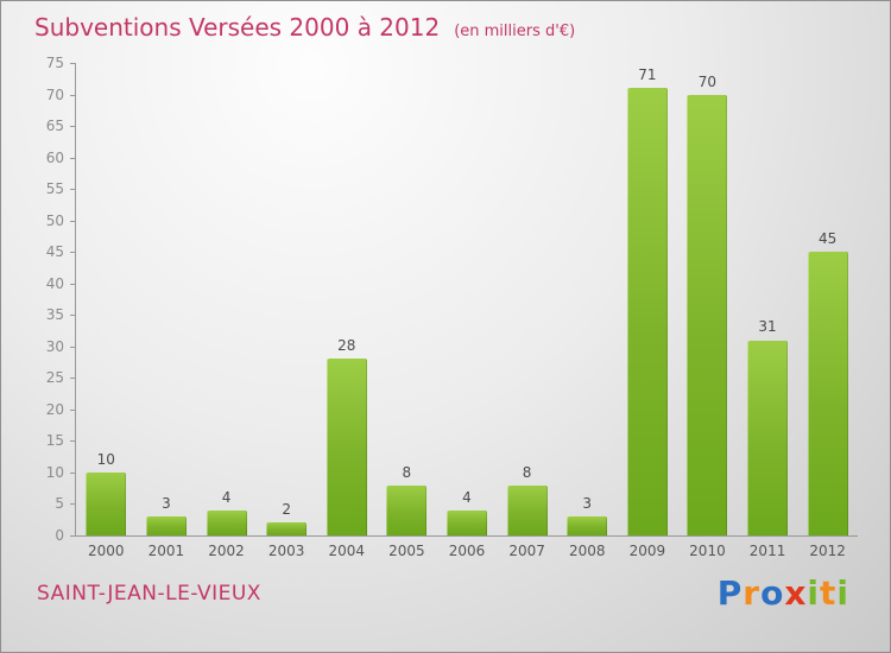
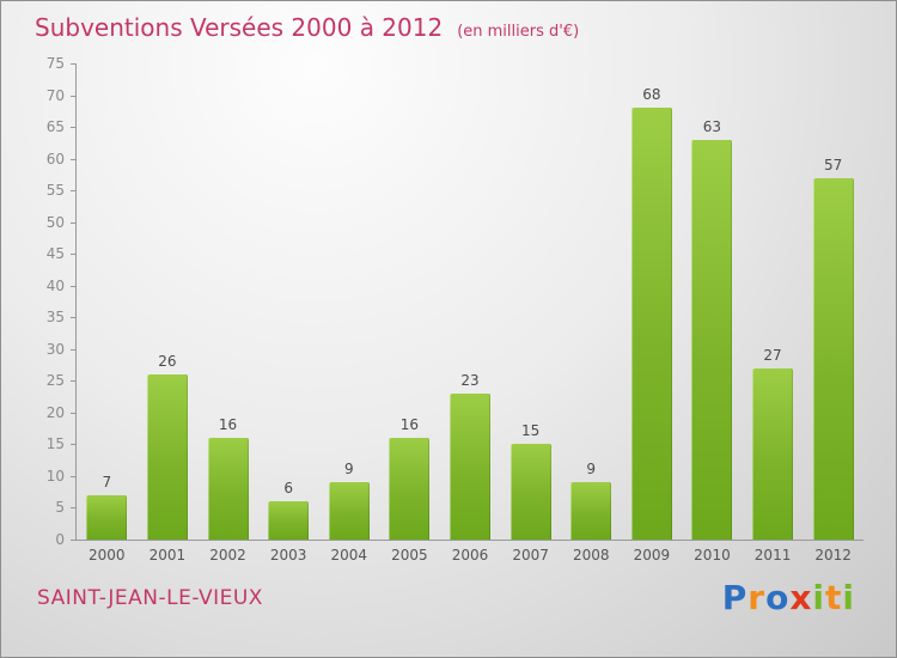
2000: 10 -> 7
2001: 3 -> 26
2002: 4 -> 16
2003: 2 -> 6
2004: 28 -> 9
2005: 8 -> 16
2006: 4 -> 23
2007: 8 -> 15
2008: 3 -> 9
2009: 71 -> 68
2010: 70 -> 63
2011: 31 -> 27
2012: 45 -> 57
